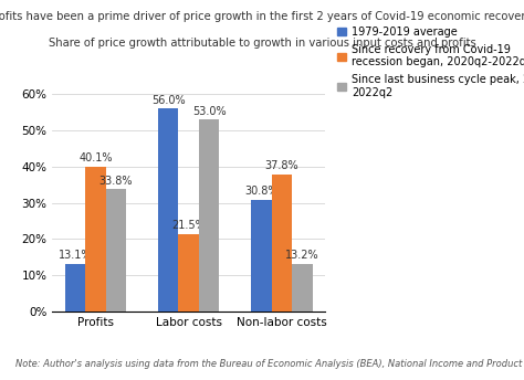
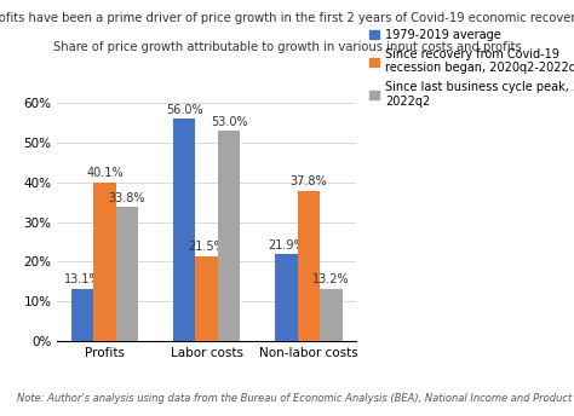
1979-2019 average/Non-labor costs: 30.8% -> 21.9%
